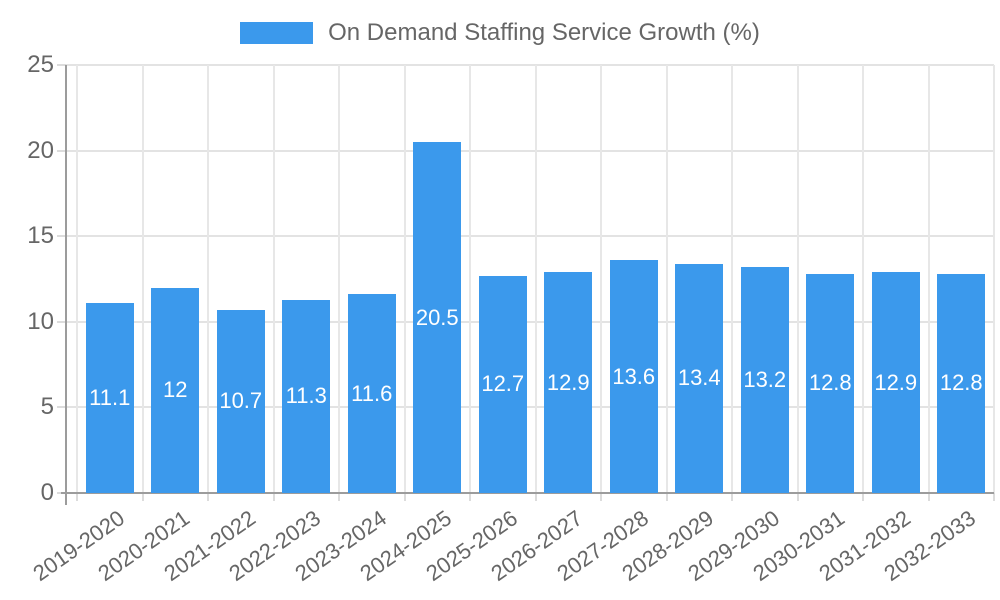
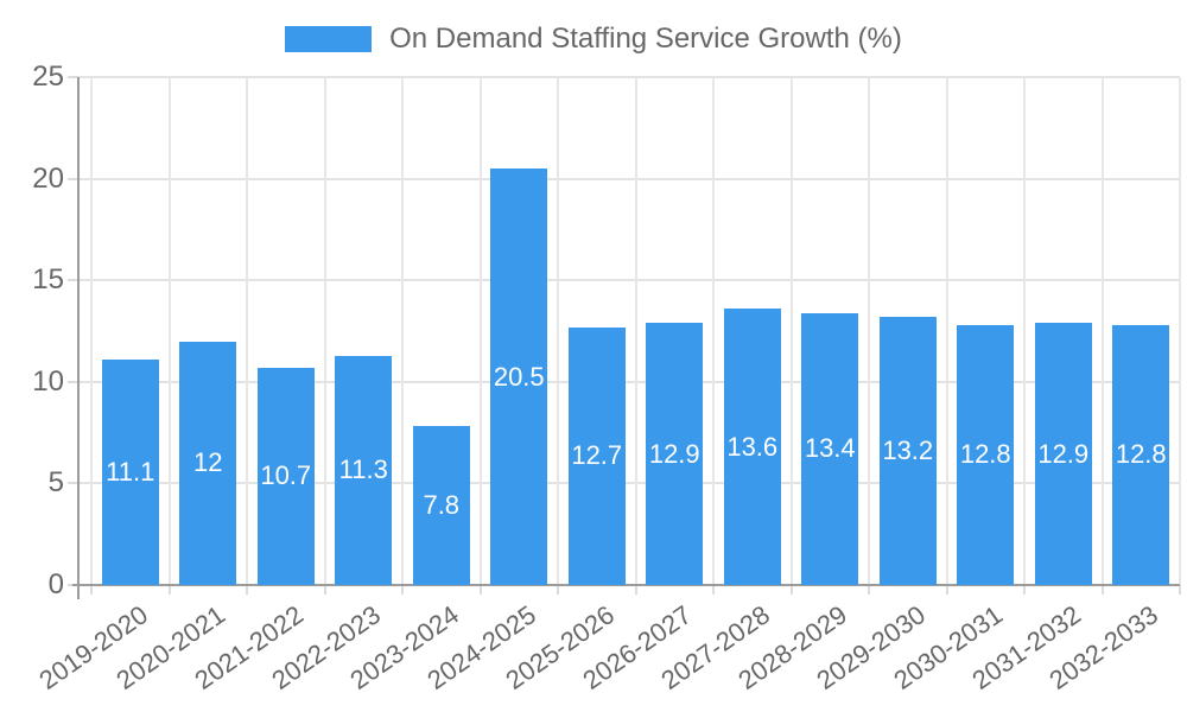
2023-2024: 11.6 -> 7.8
